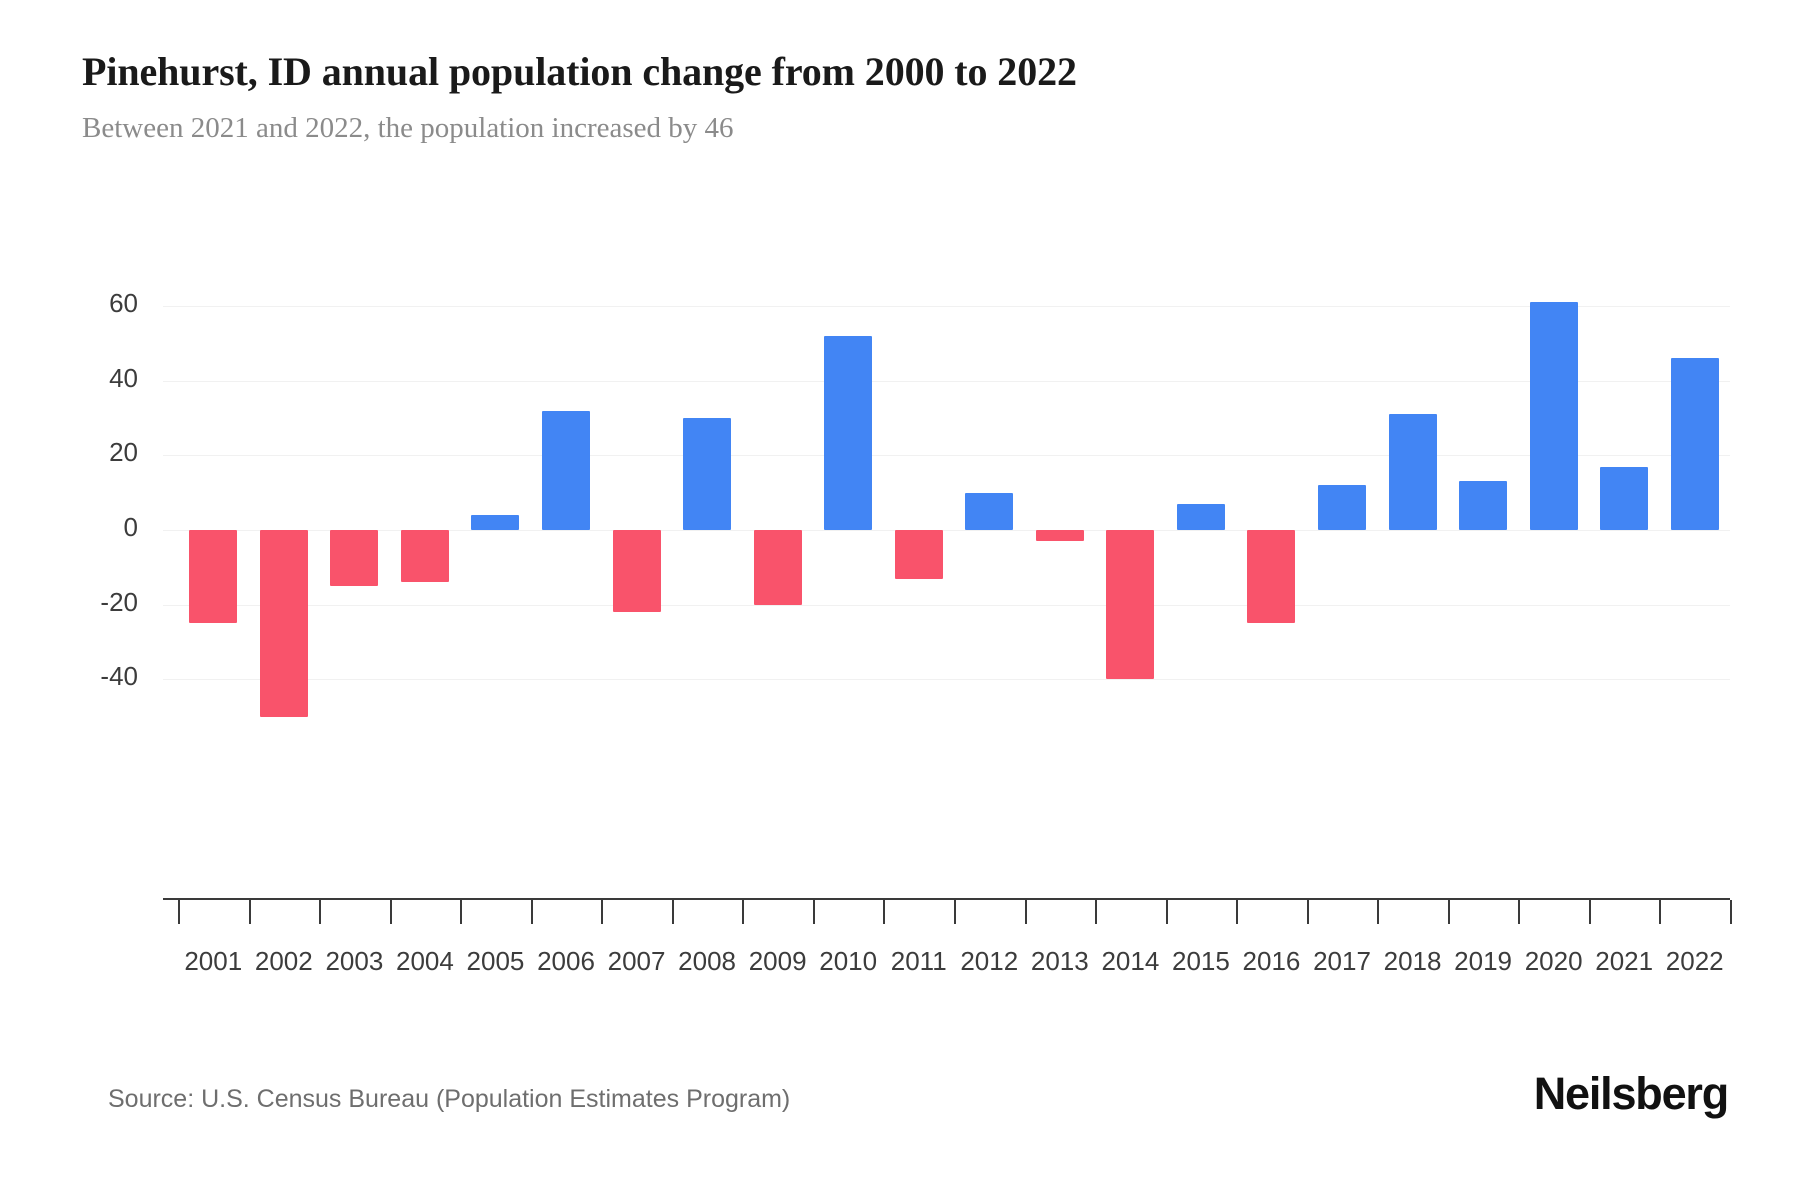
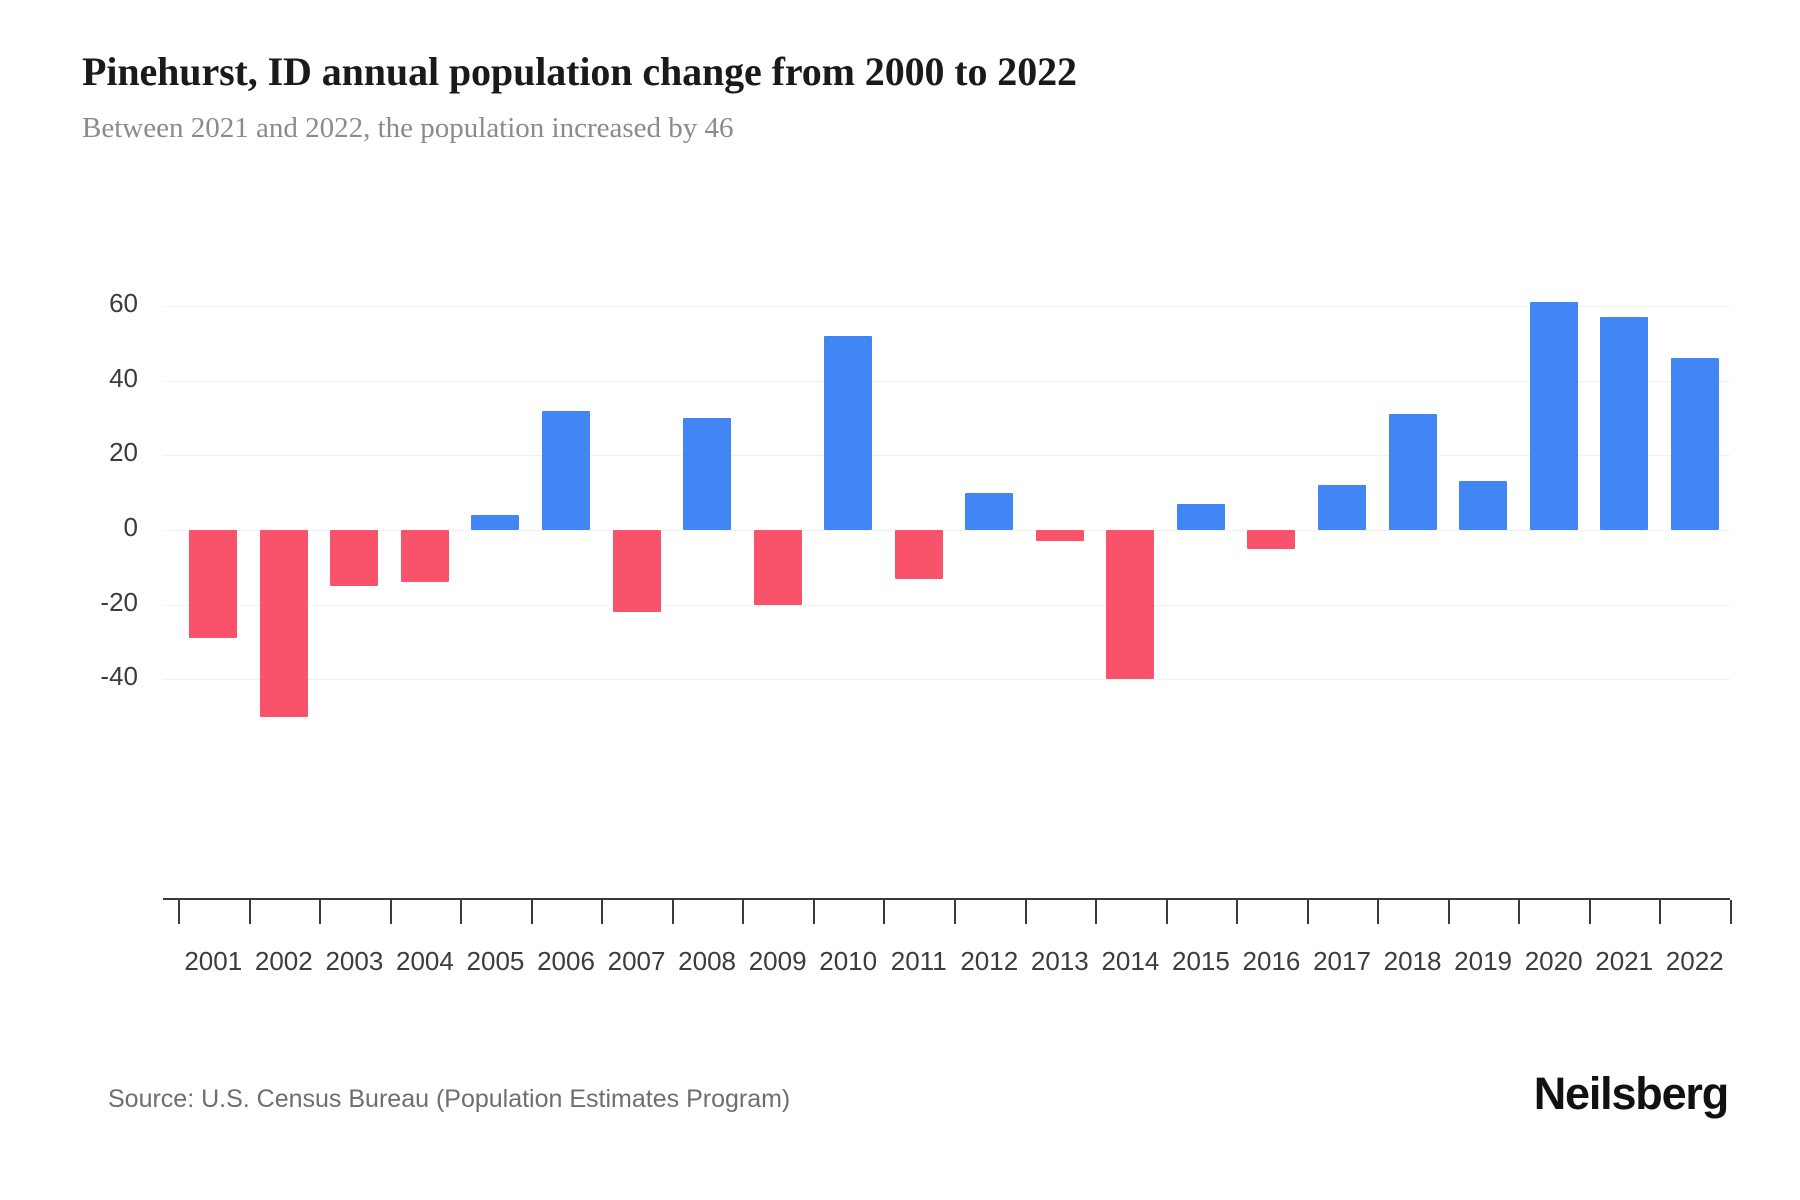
2001: -25 -> -29
2016: -25 -> -5
2021: 17 -> 57
